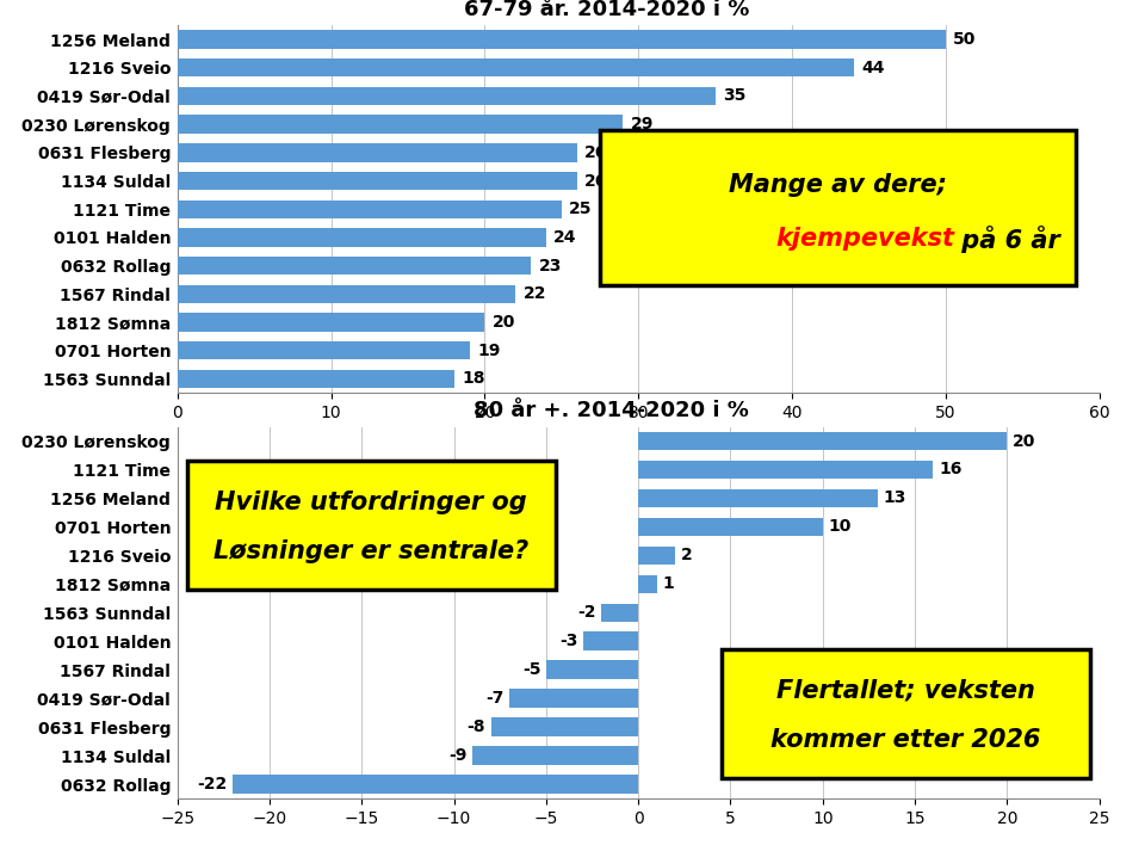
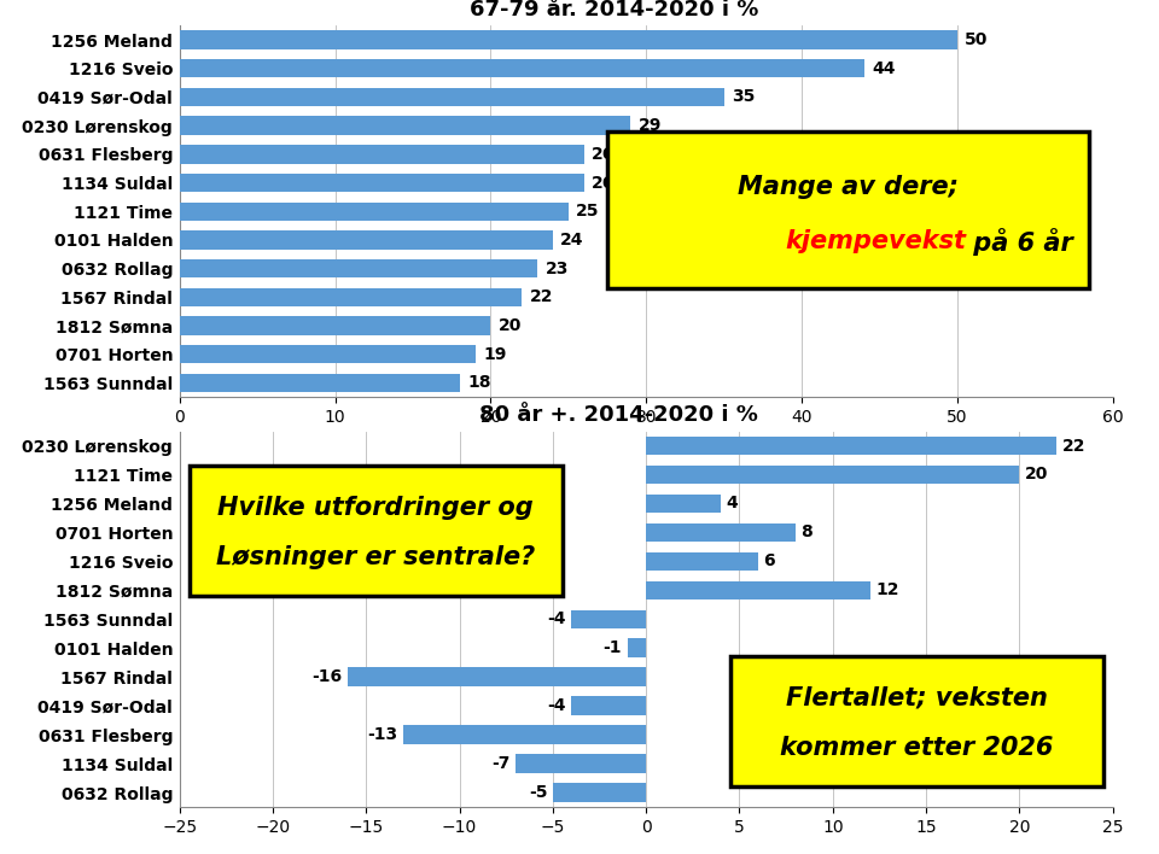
80 år +. 2014-2020 i %/0230 Lørenskog: 20 -> 22
80 år +. 2014-2020 i %/1121 Time: 16 -> 20
80 år +. 2014-2020 i %/1256 Meland: 13 -> 4
80 år +. 2014-2020 i %/0701 Horten: 10 -> 8
80 år +. 2014-2020 i %/1216 Sveio: 2 -> 6
80 år +. 2014-2020 i %/1812 Sømna: 1 -> 12
80 år +. 2014-2020 i %/1563 Sunndal: -2 -> -4
80 år +. 2014-2020 i %/0101 Halden: -3 -> -1
80 år +. 2014-2020 i %/1567 Rindal: -5 -> -16
80 år +. 2014-2020 i %/0419 Sør-Odal: -7 -> -4
80 år +. 2014-2020 i %/0631 Flesberg: -8 -> -13
80 år +. 2014-2020 i %/1134 Suldal: -9 -> -7
80 år +. 2014-2020 i %/0632 Rollag: -22 -> -5
